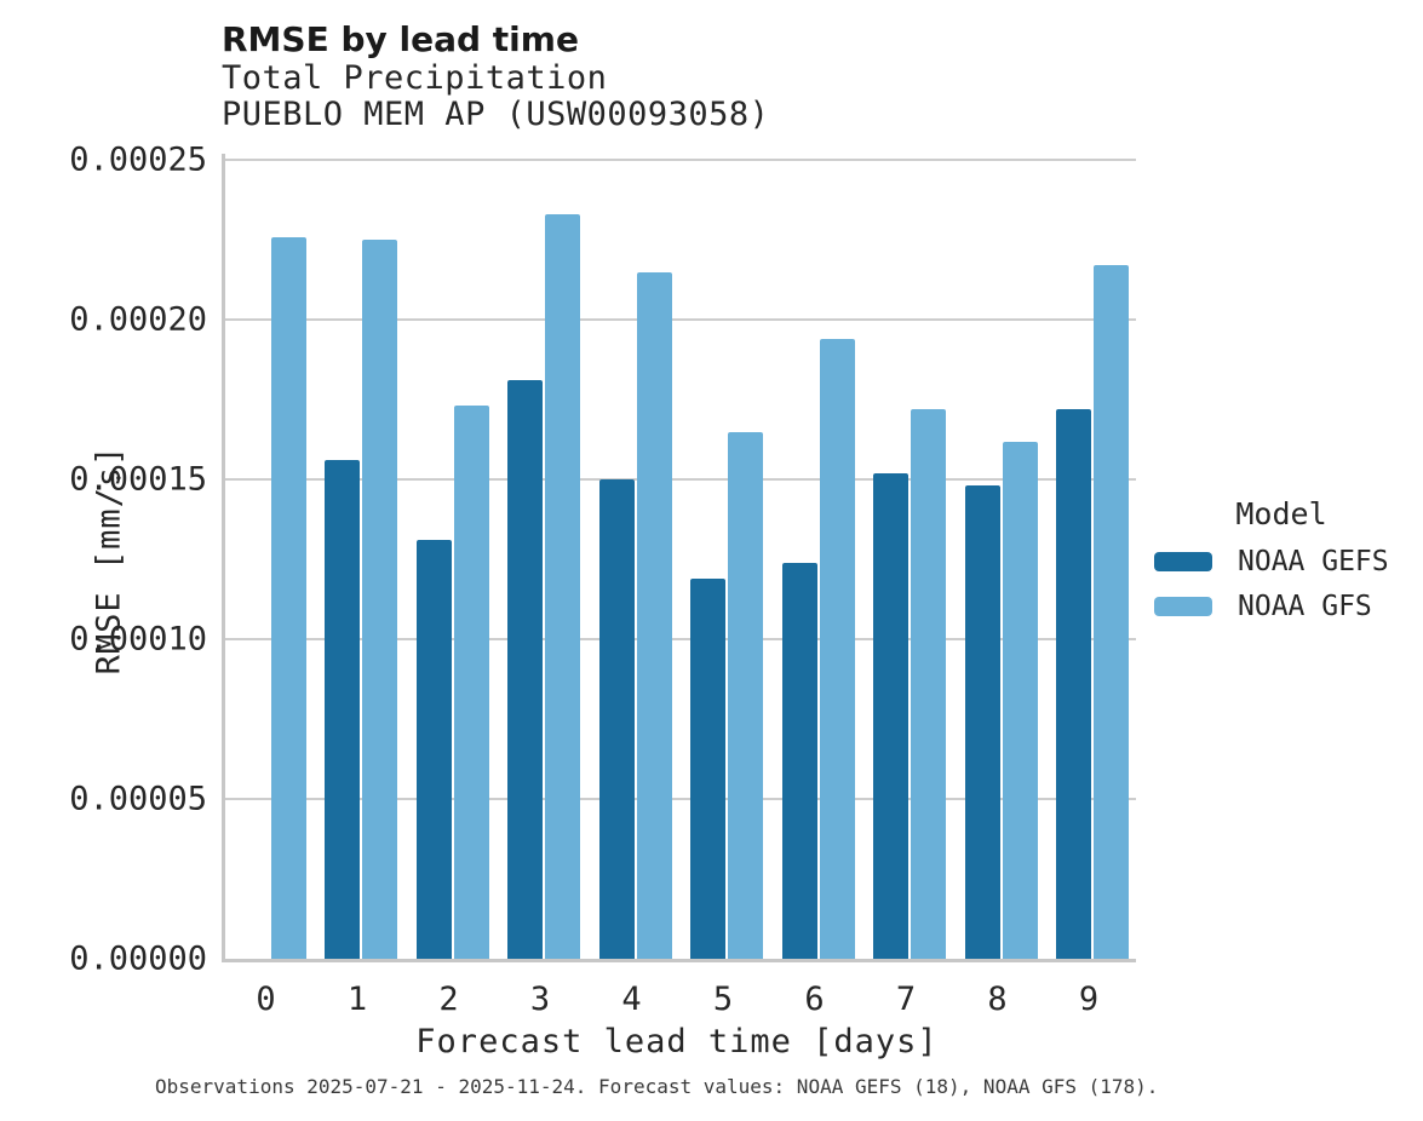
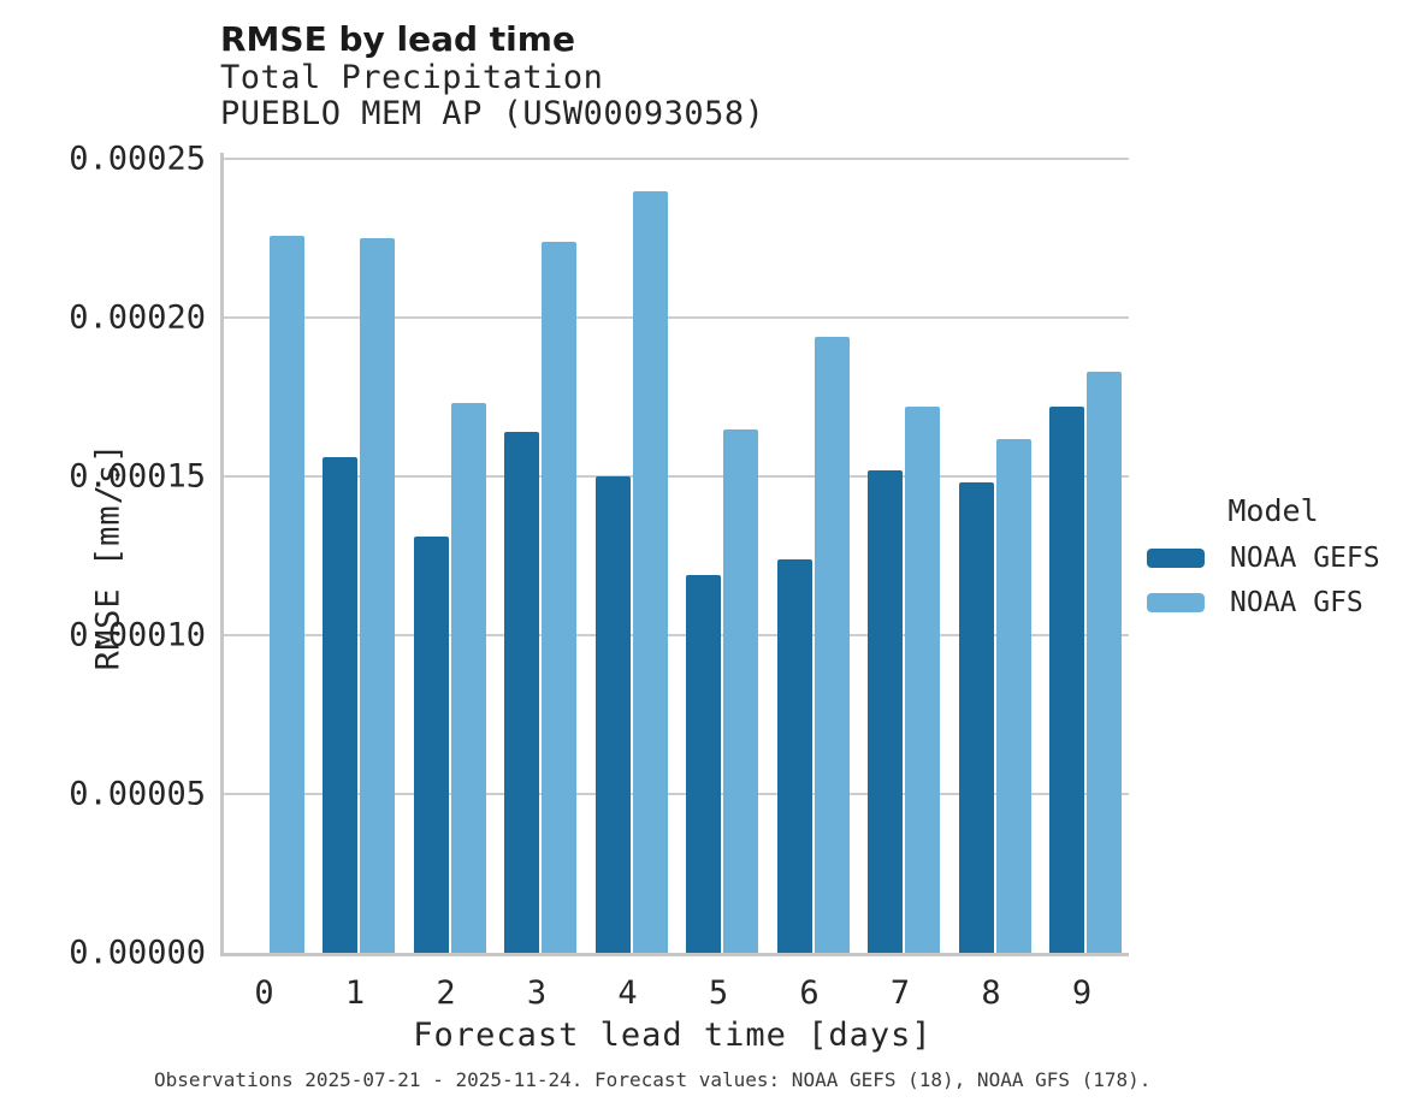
NOAA GEFS/3: 0.000181 -> 0.000164
NOAA GFS/3: 0.000233 -> 0.000224
NOAA GFS/4: 0.000215 -> 0.000240
NOAA GFS/9: 0.000217 -> 0.000183
